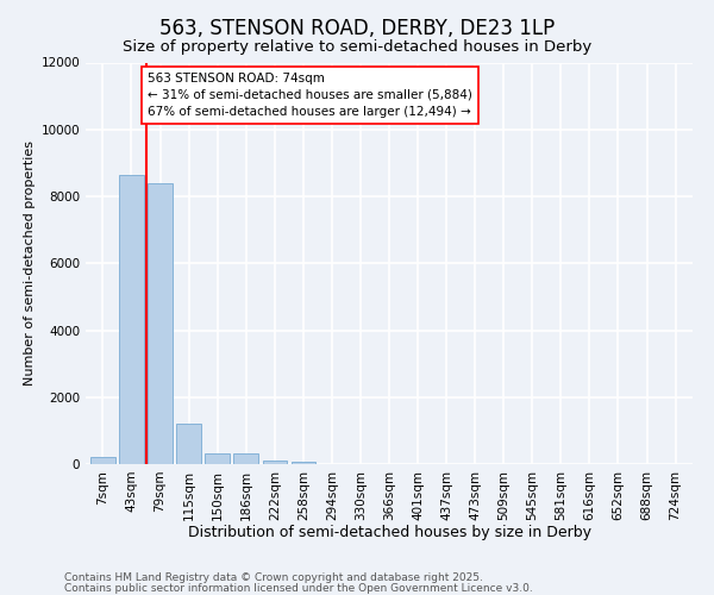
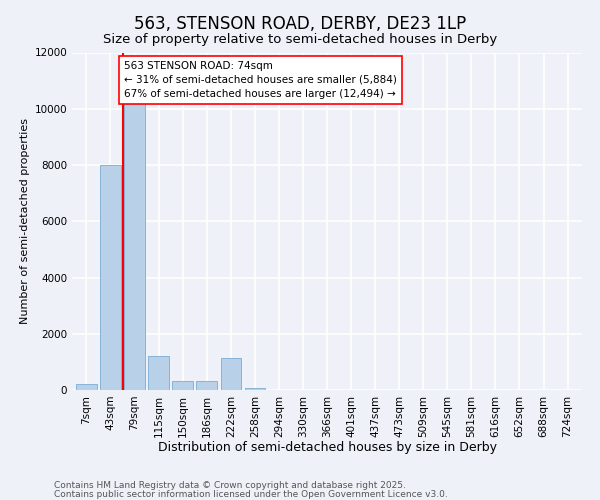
43sqm: 8650 -> 8000
79sqm: 8380 -> 10250
222sqm: 100 -> 1150
